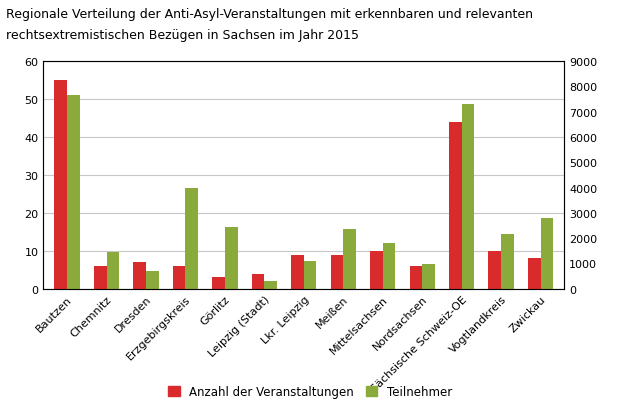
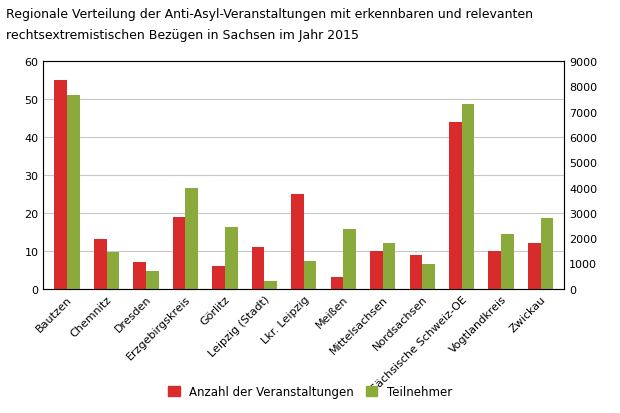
Anzahl der Veranstaltungen/Chemnitz: 6 -> 13
Anzahl der Veranstaltungen/Erzgebirgskreis: 6 -> 19
Anzahl der Veranstaltungen/Görlitz: 3 -> 6
Anzahl der Veranstaltungen/Leipzig (Stadt): 4 -> 11
Anzahl der Veranstaltungen/Lkr. Leipzig: 9 -> 25
Anzahl der Veranstaltungen/Meißen: 9 -> 3
Anzahl der Veranstaltungen/Nordsachsen: 6 -> 9
Anzahl der Veranstaltungen/Zwickau: 8 -> 12
